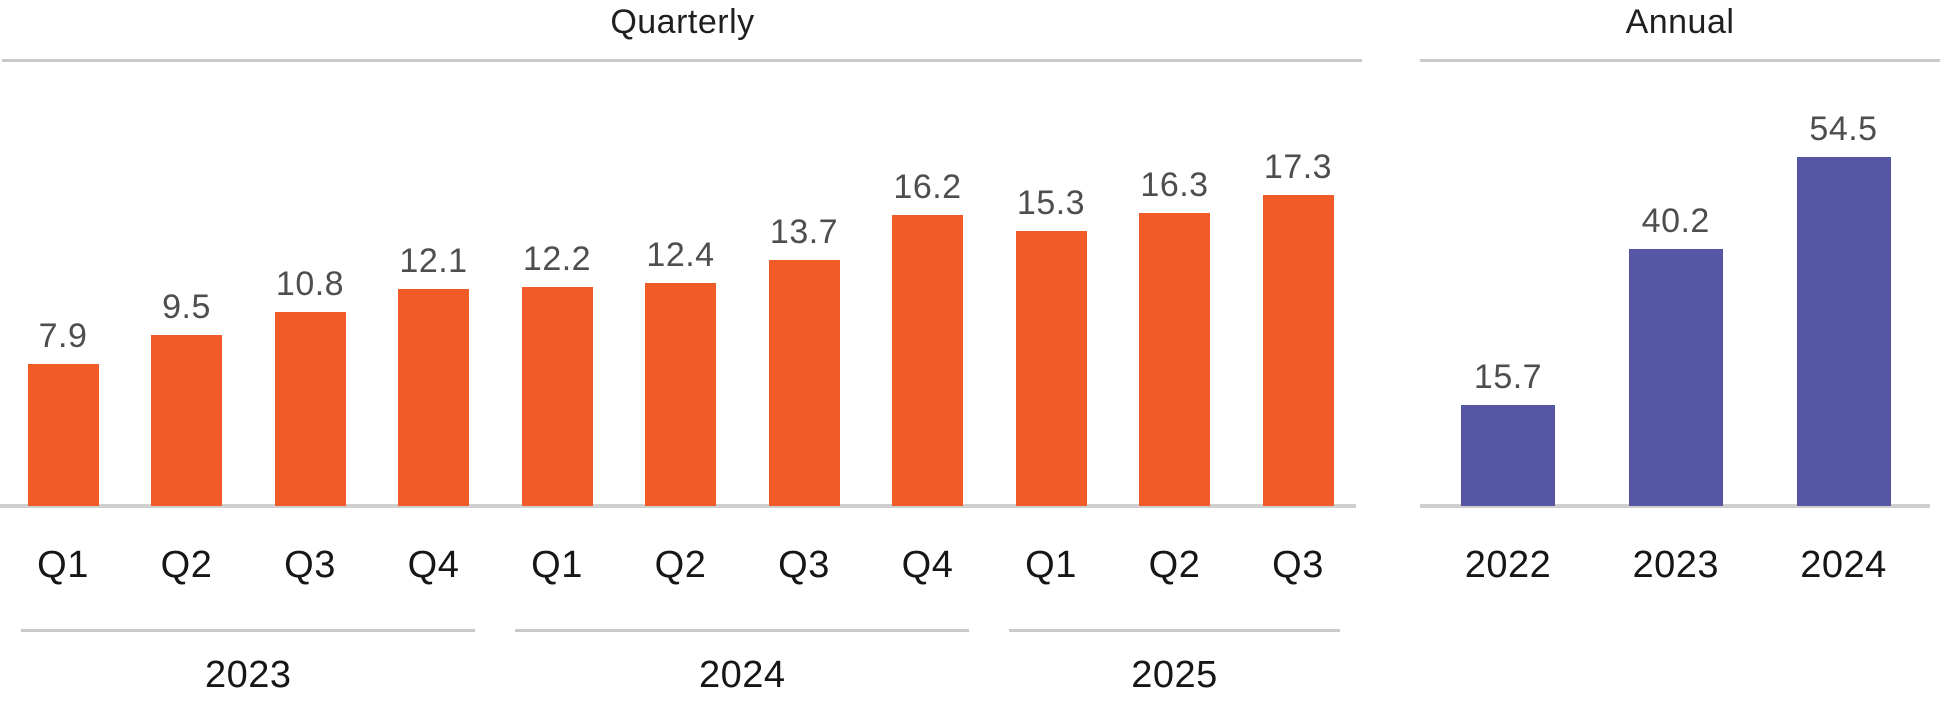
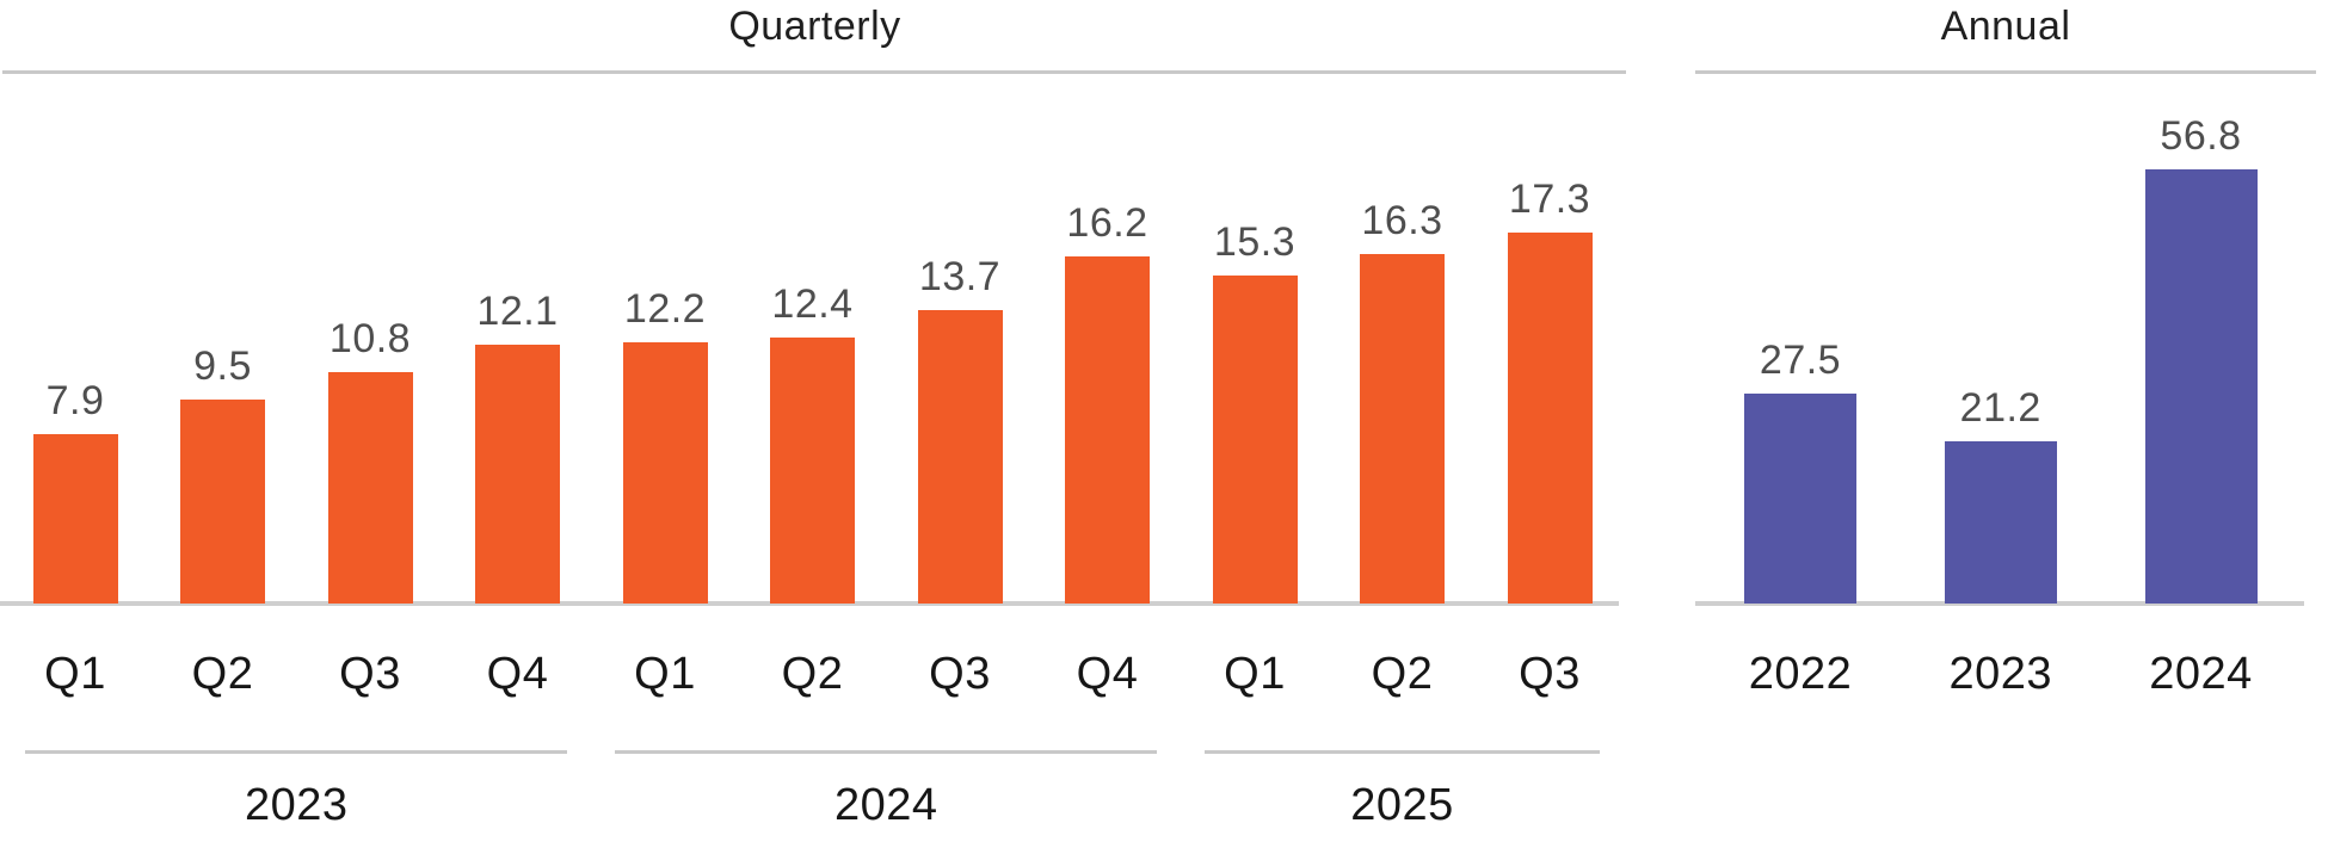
Annual/2022: 15.7 -> 27.5
Annual/2023: 40.2 -> 21.2
Annual/2024: 54.5 -> 56.8
